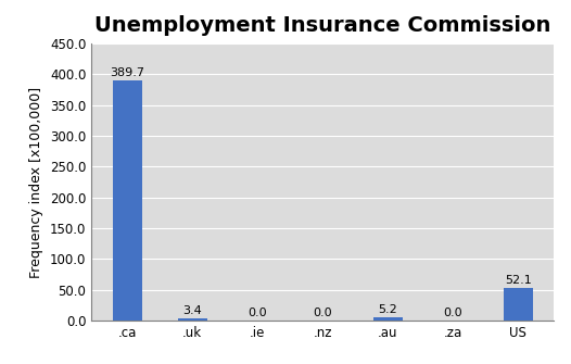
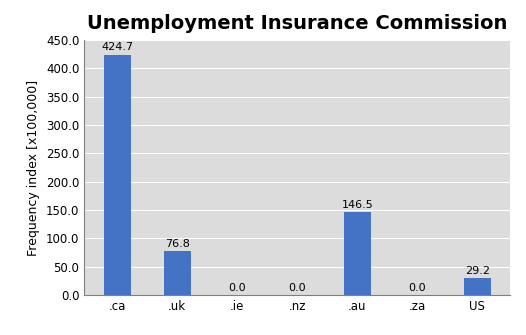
.ca: 389.7 -> 424.7
.uk: 3.4 -> 76.8
.au: 5.2 -> 146.5
US: 52.1 -> 29.2
